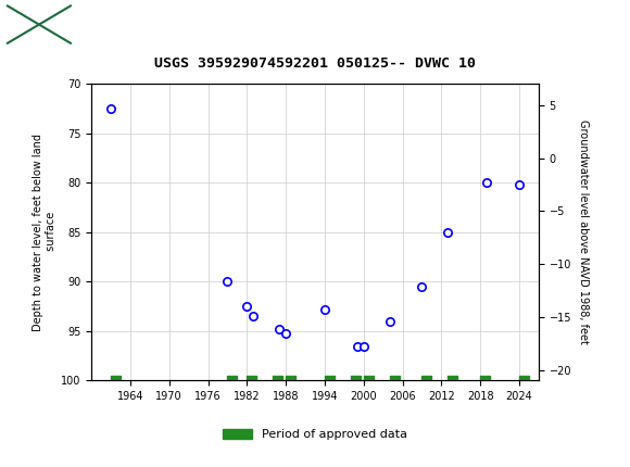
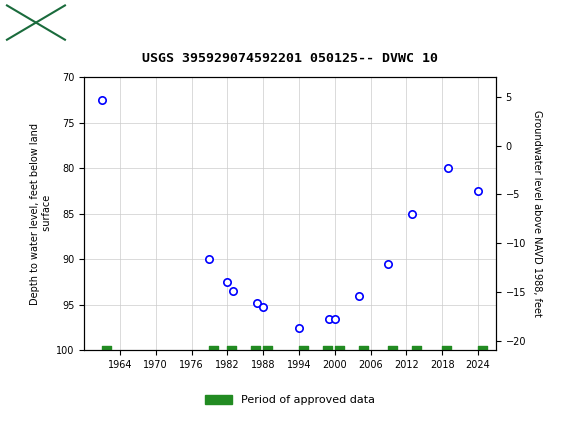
1994: 92.8 -> 97.5
2024: 80.2 -> 82.5
